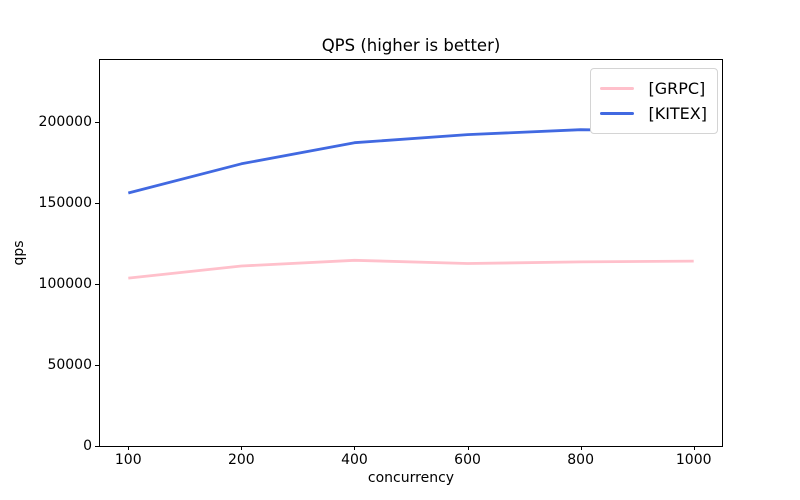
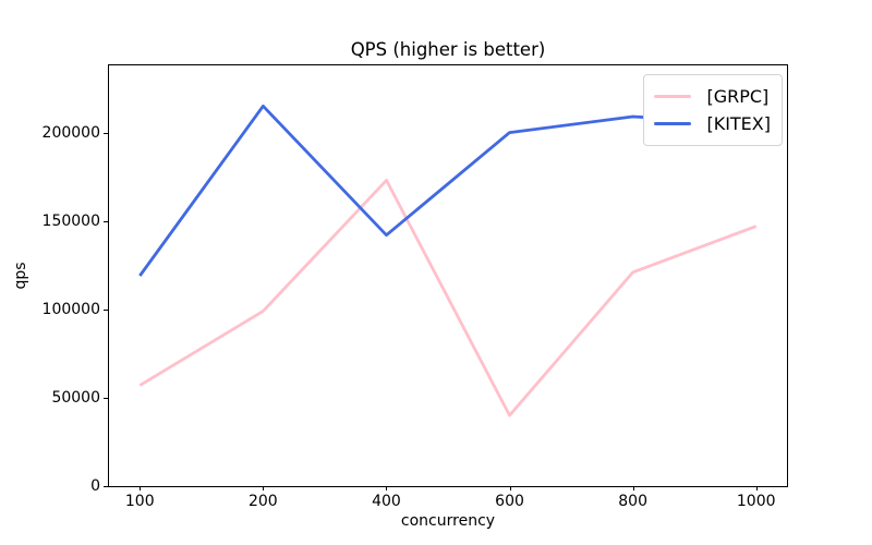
[GRPC]/100: 104000 -> 57000
[KITEX]/100: 156000 -> 119000
[GRPC]/200: 111000 -> 99000
[KITEX]/200: 174000 -> 215000
[GRPC]/400: 114000 -> 173000
[KITEX]/400: 187000 -> 142000
[GRPC]/600: 112000 -> 40000
[KITEX]/600: 192000 -> 200000
[GRPC]/800: 114000 -> 121000
[KITEX]/800: 195000 -> 209000
[GRPC]/1000: 114000 -> 147000
[KITEX]/1000: 194000 -> 205000
